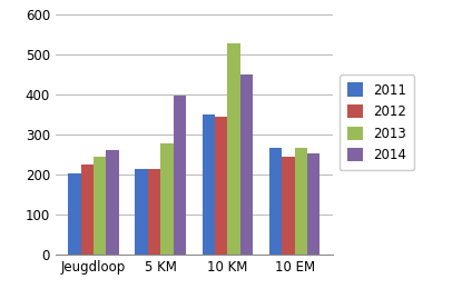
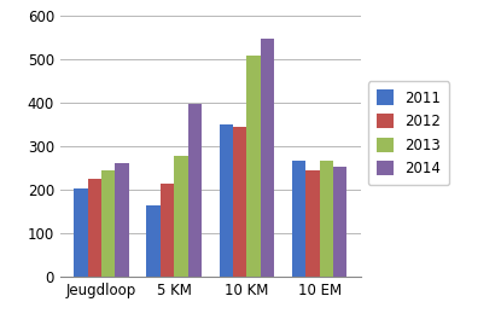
2011/5 KM: 215 -> 163
2013/10 KM: 530 -> 510
2014/10 KM: 450 -> 547
